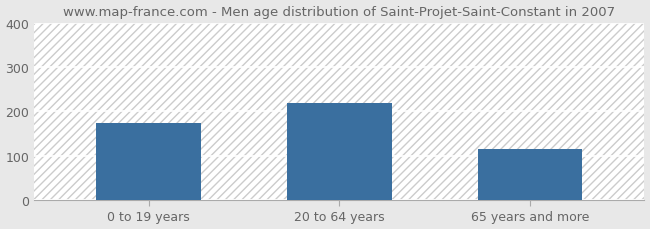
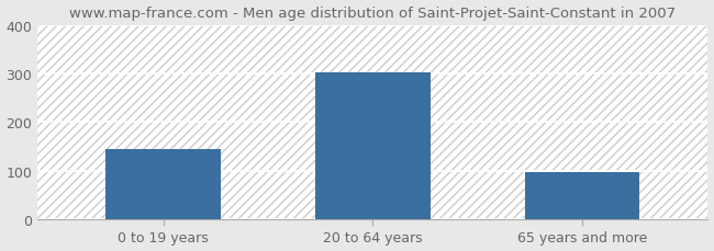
0 to 19 years: 175 -> 145
20 to 64 years: 220 -> 302
65 years and more: 115 -> 97
